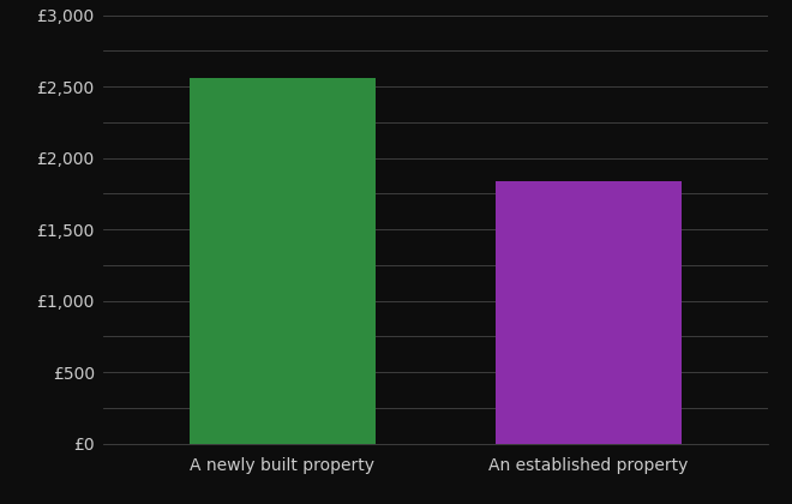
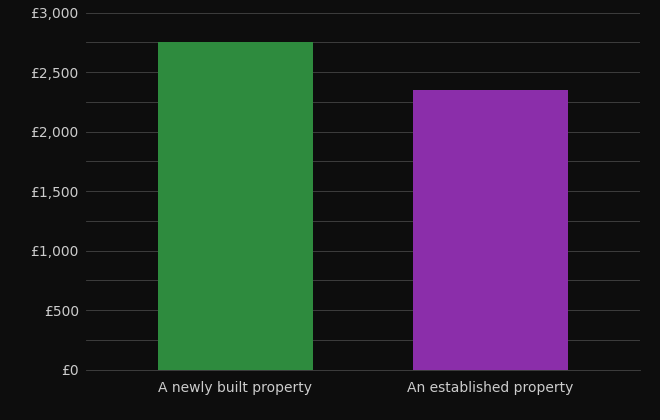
A newly built property: £2,560 -> £2,750
An established property: £1,840 -> £2,350
